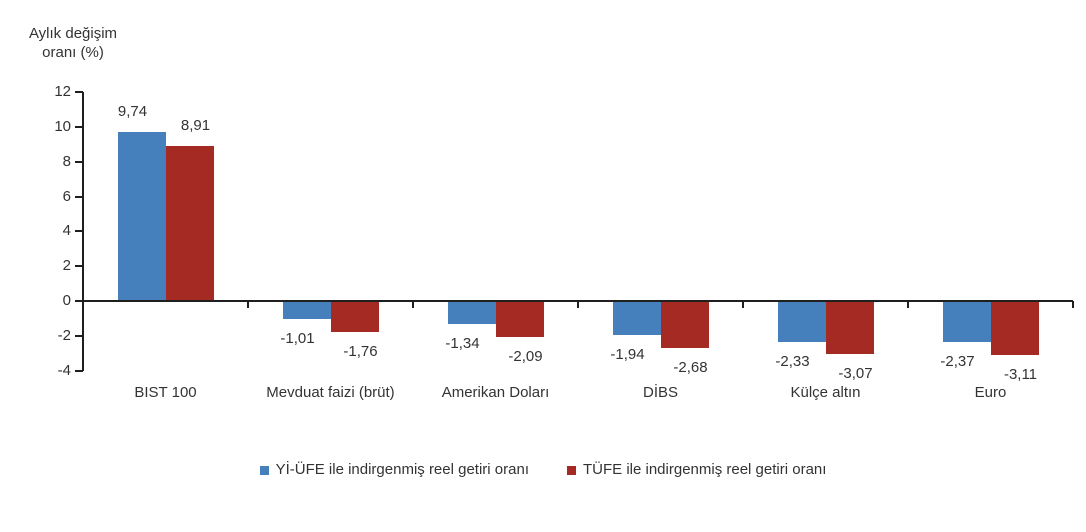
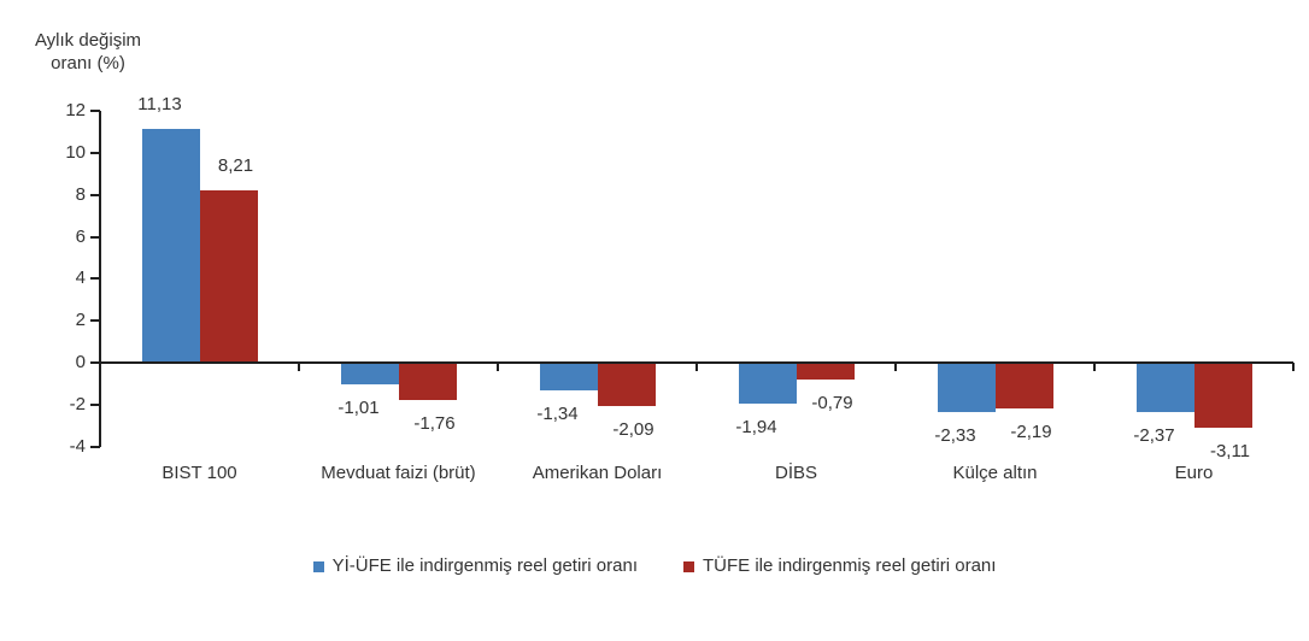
Yİ-ÜFE ile indirgenmiş reel getiri oranı/BIST 100: 9,74 -> 11,13
TÜFE ile indirgenmiş reel getiri oranı/BIST 100: 8,91 -> 8,21
TÜFE ile indirgenmiş reel getiri oranı/DİBS: -2,68 -> -0,79
TÜFE ile indirgenmiş reel getiri oranı/Külçe altın: -3,07 -> -2,19
